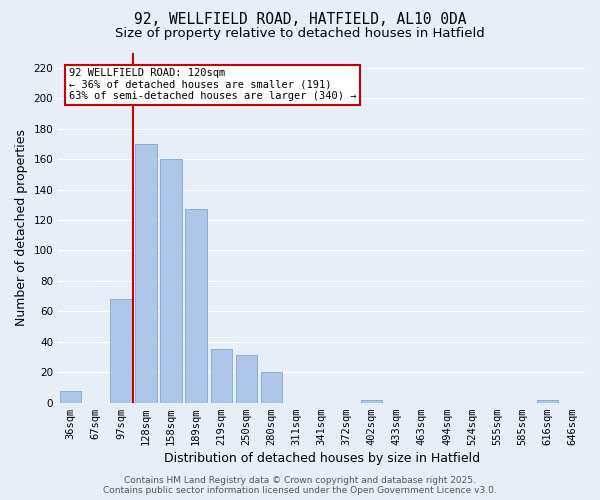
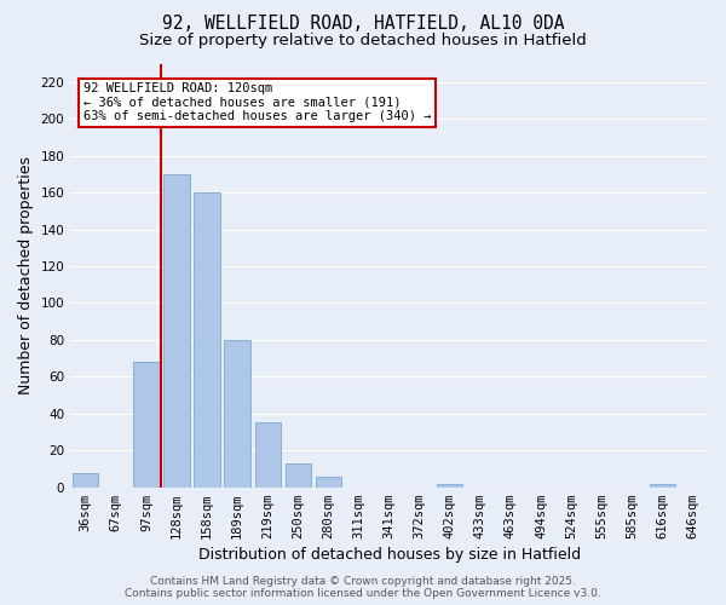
189sqm: 127 -> 80
250sqm: 31 -> 13
280sqm: 20 -> 6
